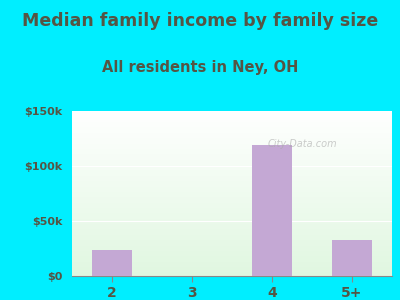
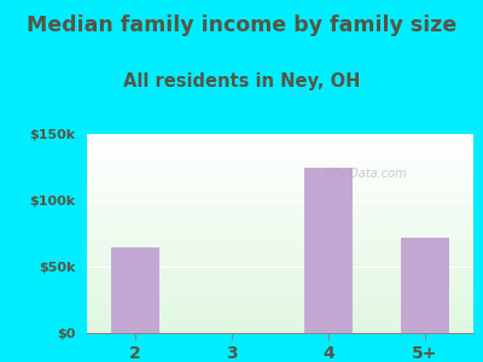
2: $24k -> $65k
4: $119k -> $125k
5+: $33k -> $72k
